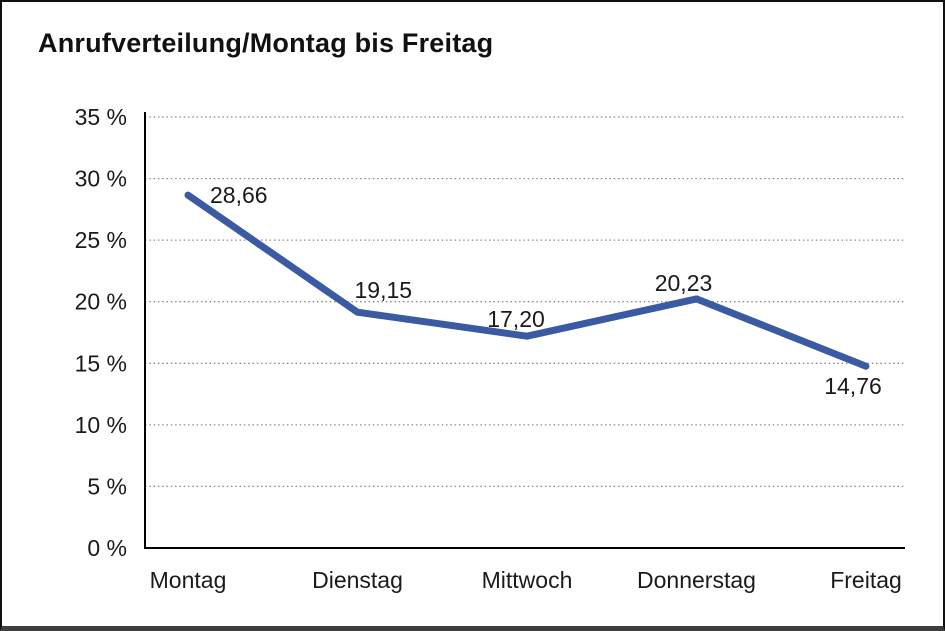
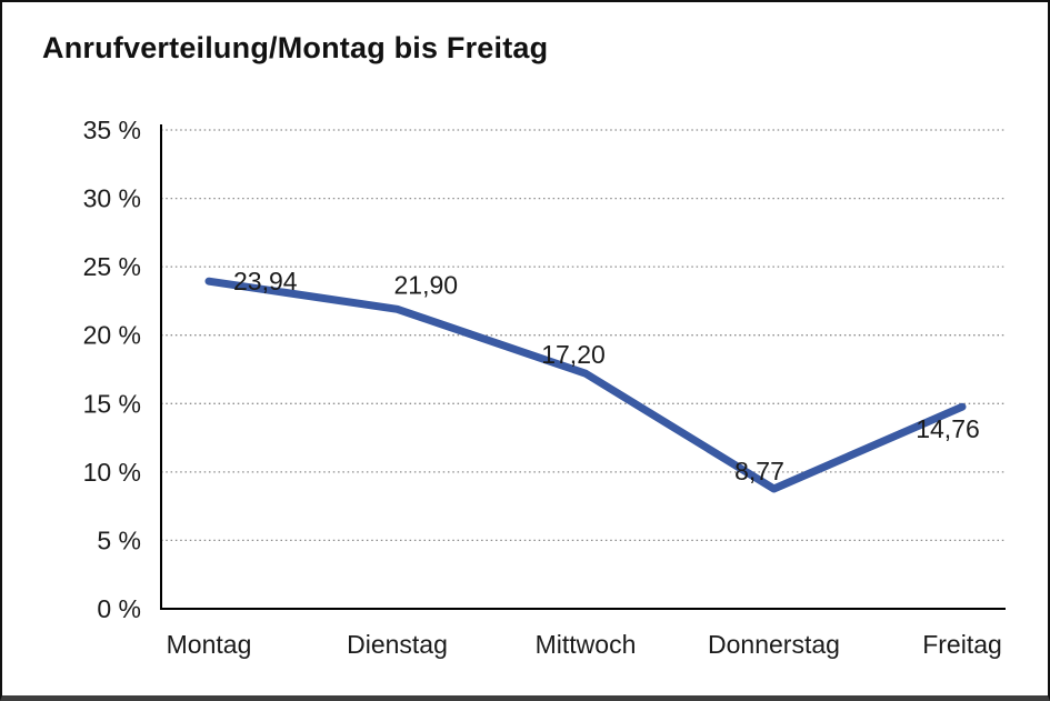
Montag: 28,66 -> 23,94
Dienstag: 19,15 -> 21,90
Donnerstag: 20,23 -> 8,77
